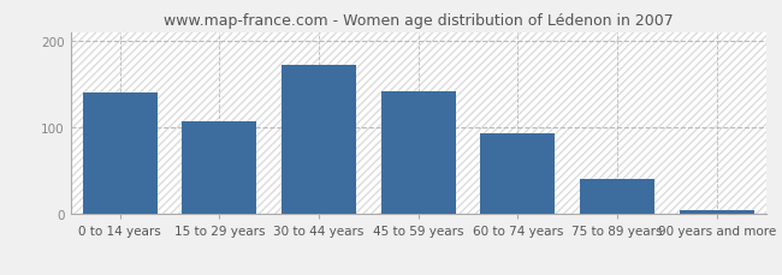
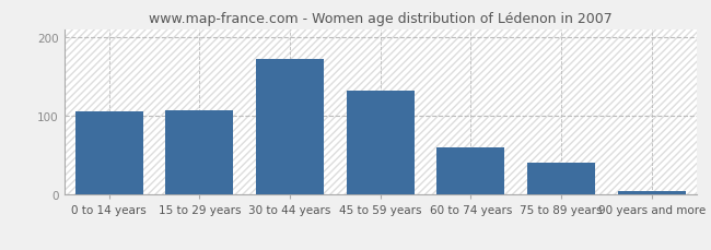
0 to 14 years: 140 -> 106
45 to 59 years: 141 -> 132
60 to 74 years: 93 -> 60
